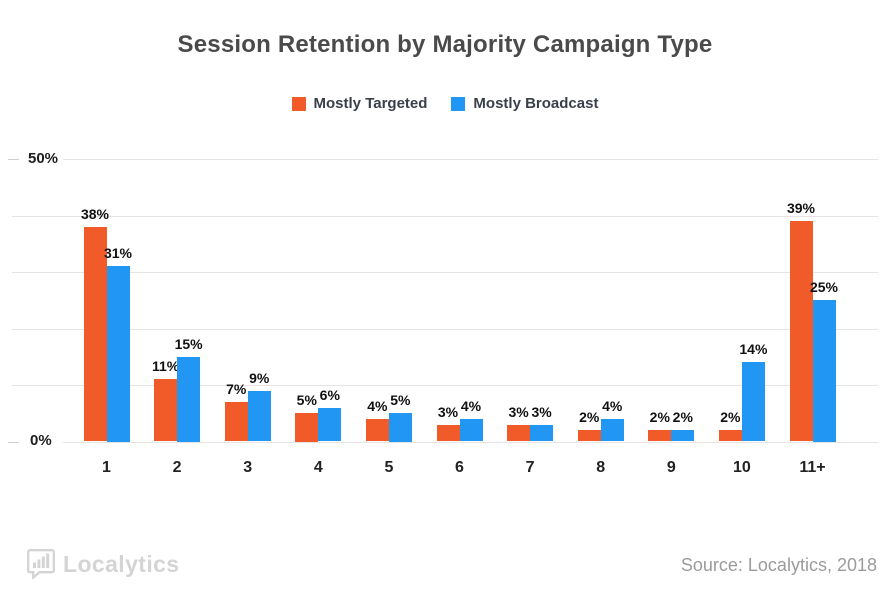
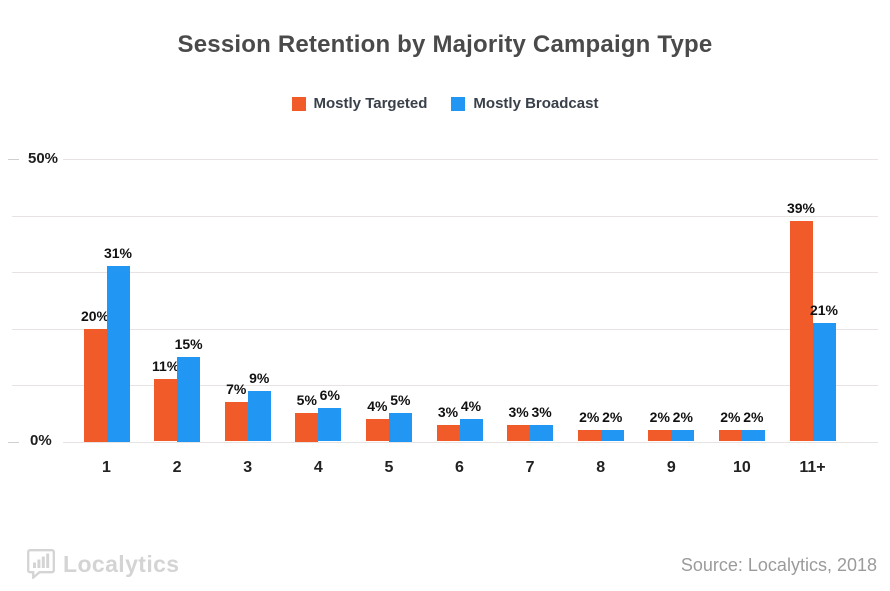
Mostly Targeted/1: 38% -> 20%
Mostly Broadcast/8: 4% -> 2%
Mostly Broadcast/10: 14% -> 2%
Mostly Broadcast/11+: 25% -> 21%
